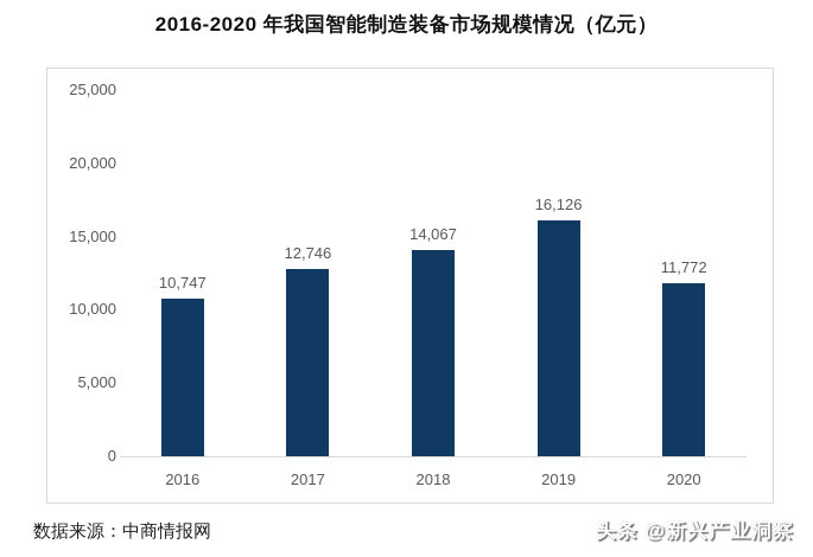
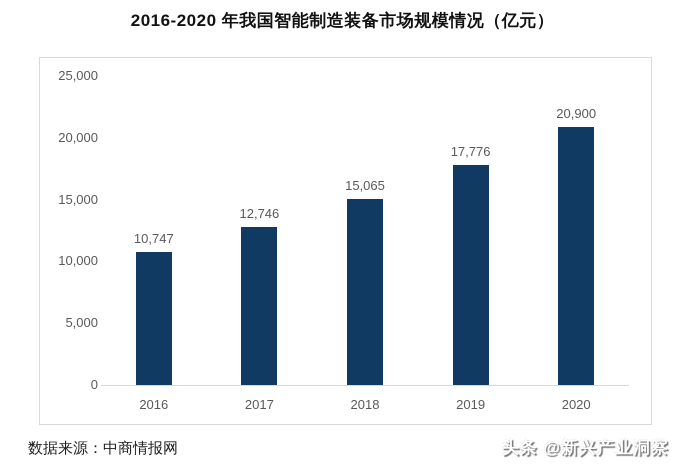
2018: 14,067 -> 15,065
2019: 16,126 -> 17,776
2020: 11,772 -> 20,900
